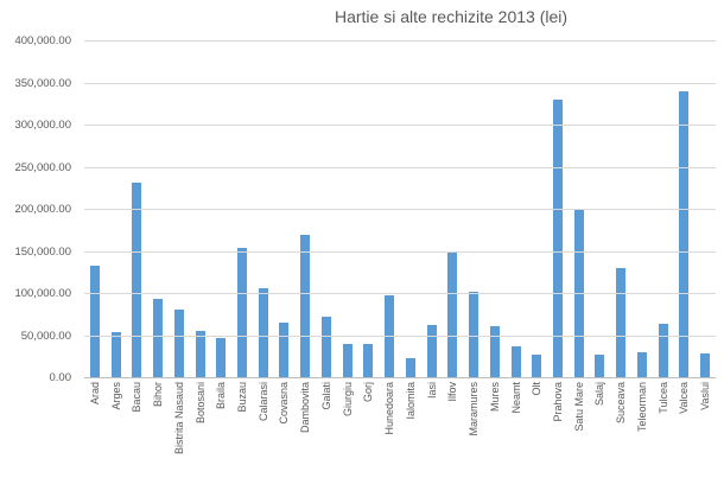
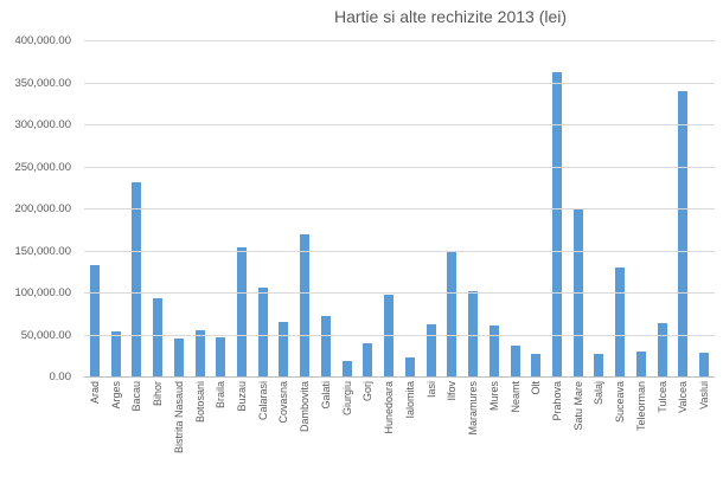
Bistrita Nasaud: 80000 -> 40000
Giurgiu: 40000 -> 20000
Prahova: 330000 -> 360000
